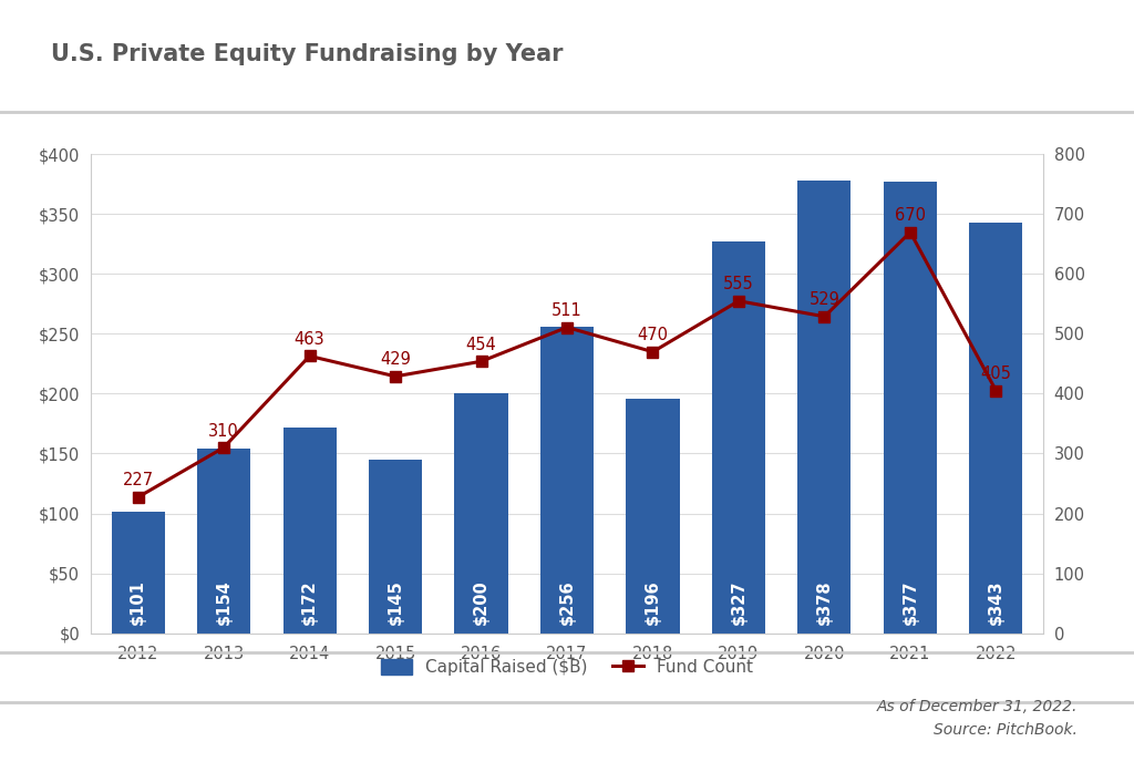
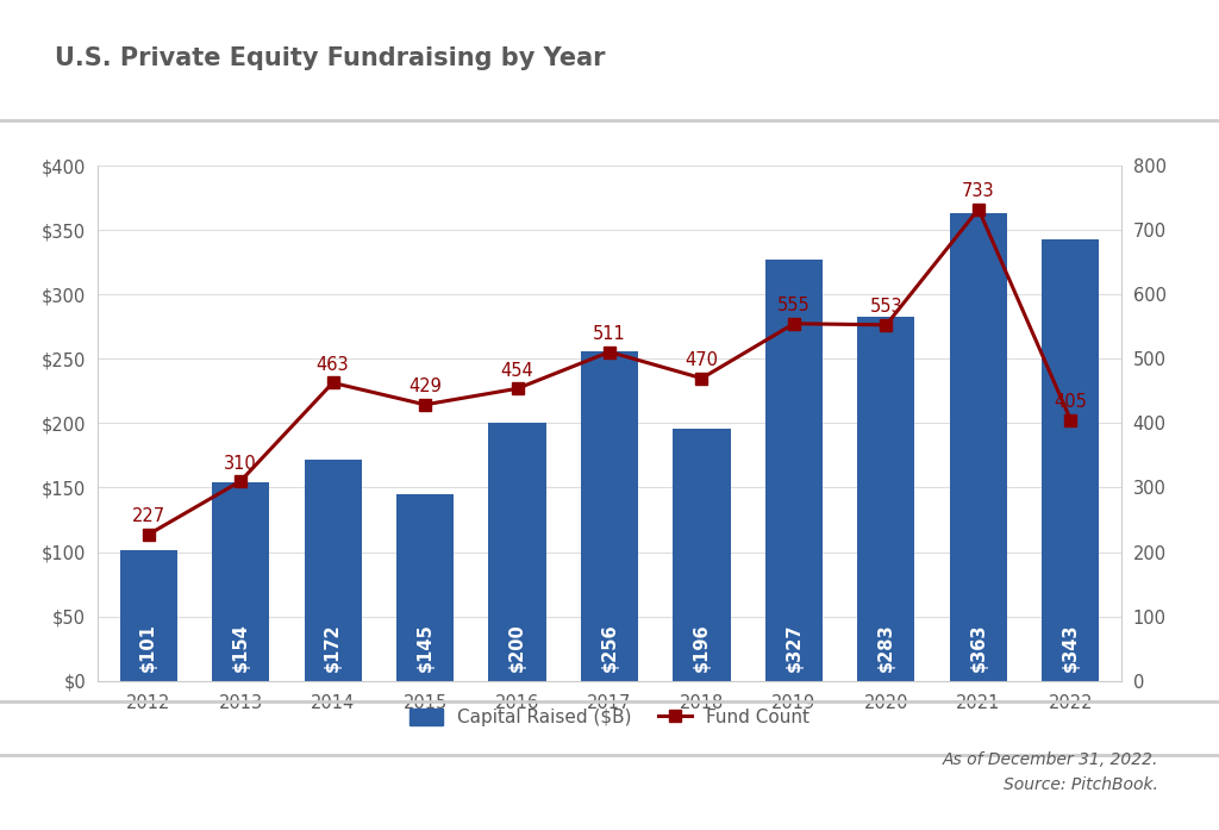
Capital Raised ($B)/2020: $378 -> $283
Fund Count/2020: 529 -> 553
Capital Raised ($B)/2021: $377 -> $363
Fund Count/2021: 670 -> 733
